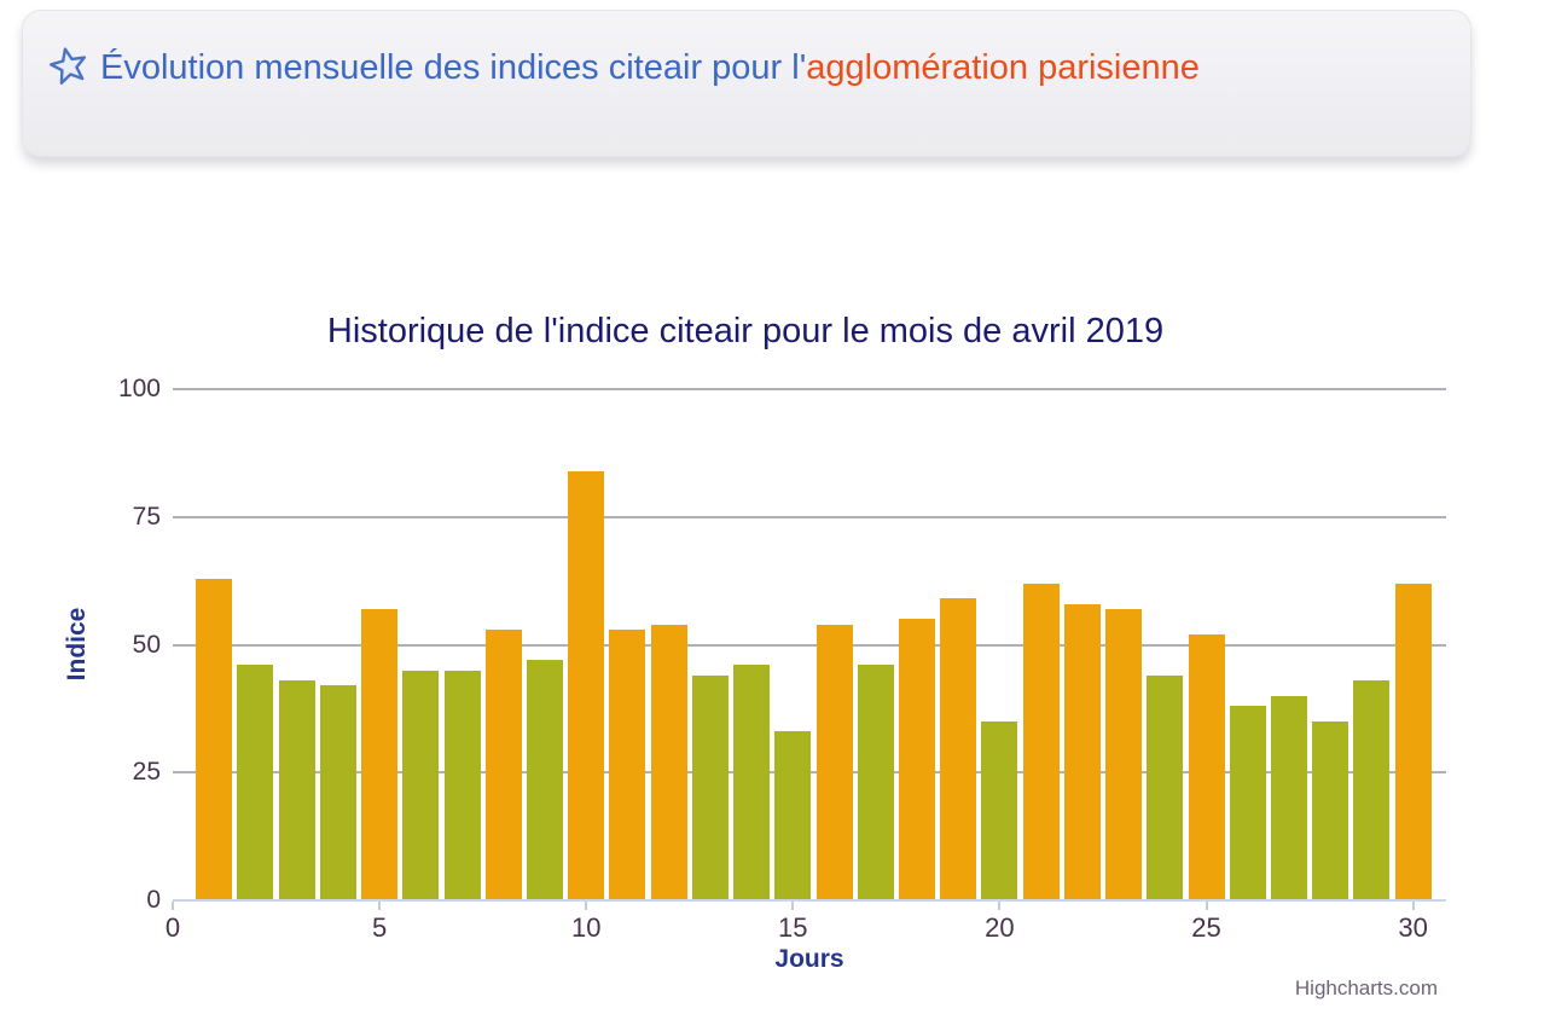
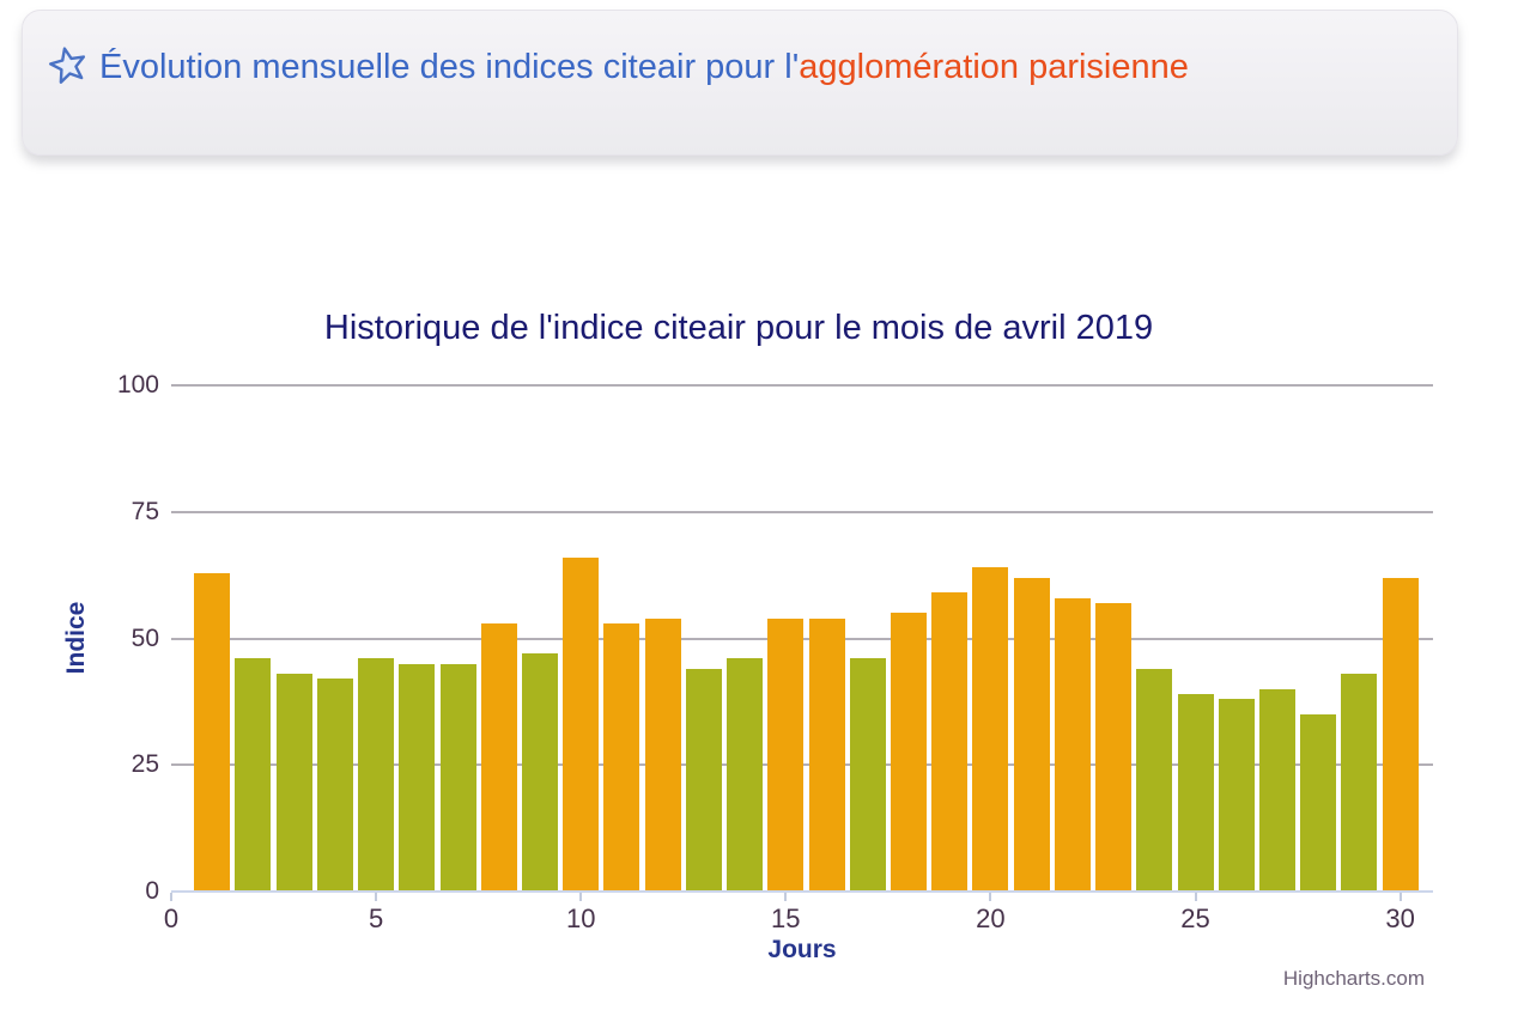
5: 57 -> 46
10: 84 -> 66
15: 33 -> 54
20: 35 -> 64
25: 52 -> 39
